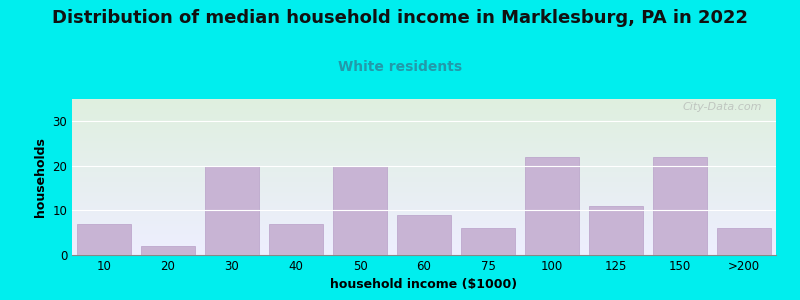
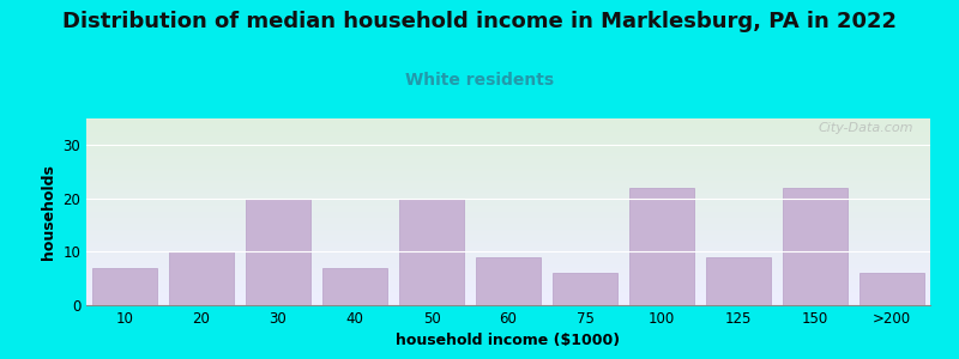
20: 2 -> 10
125: 11 -> 9
